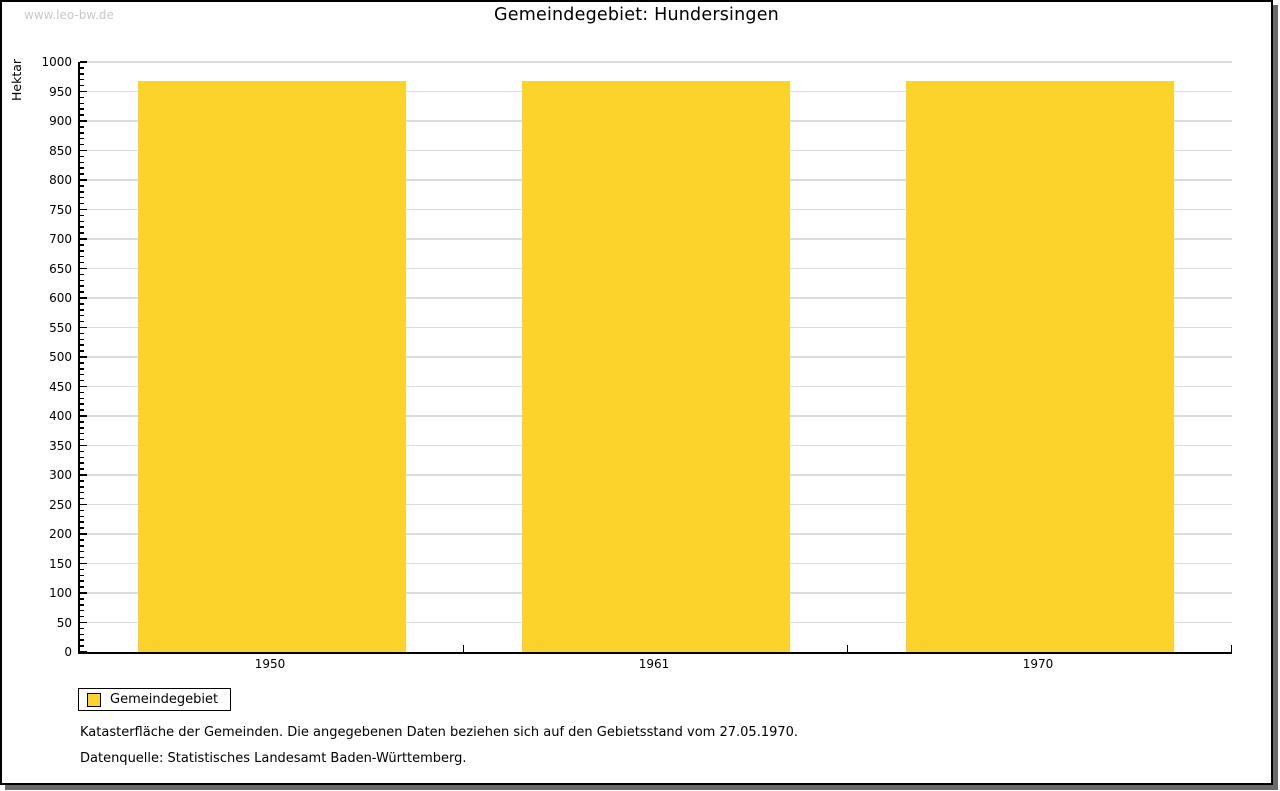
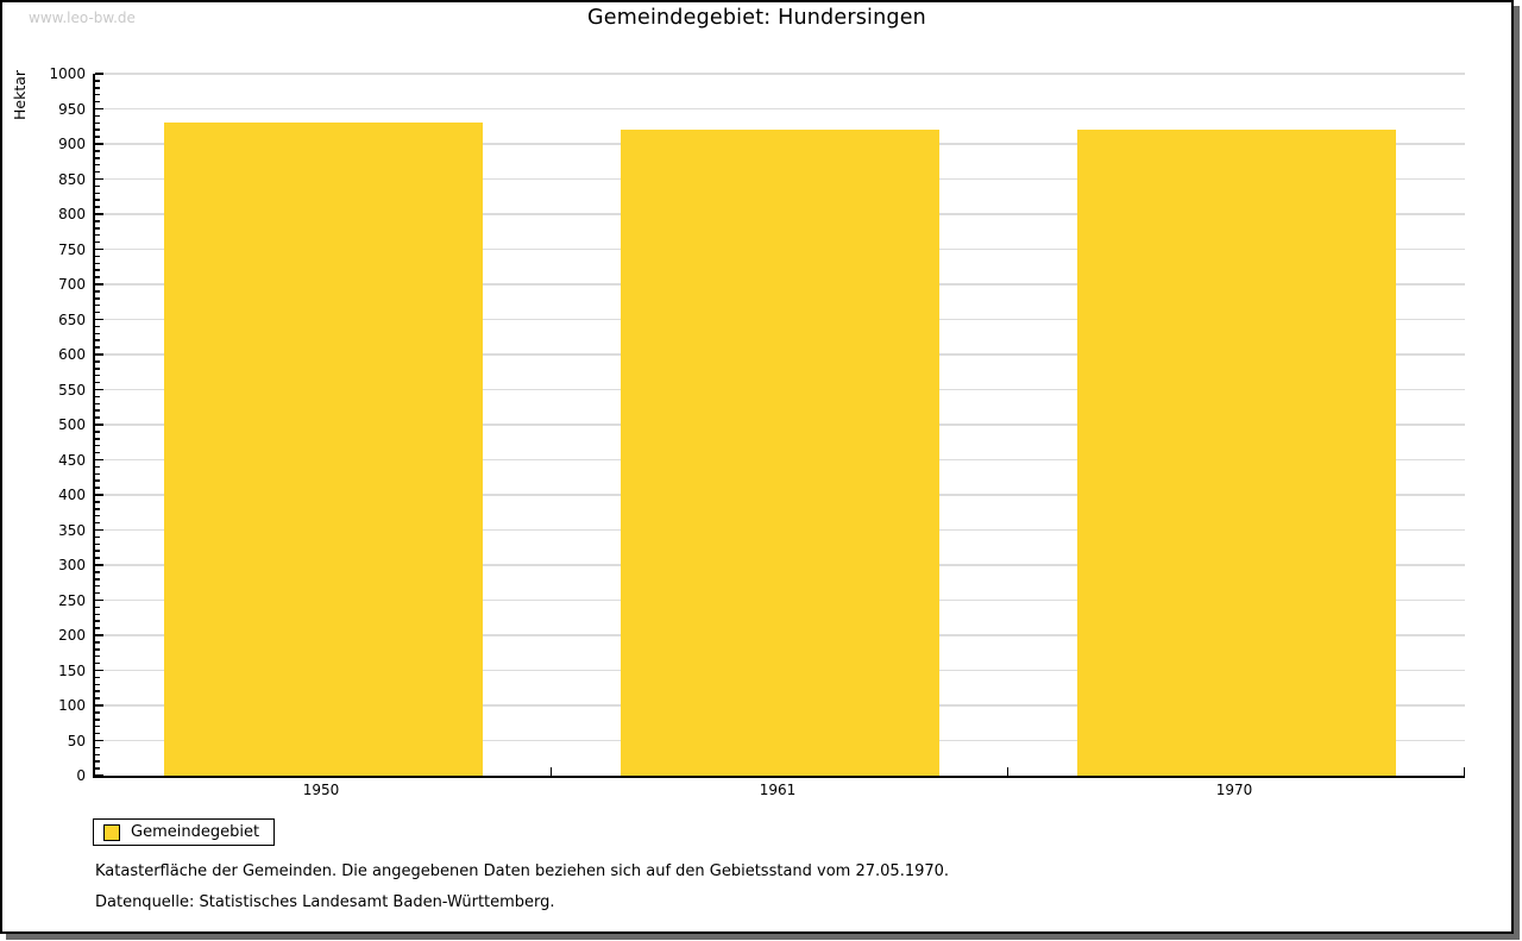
1950: 970 -> 930
1961: 970 -> 920
1970: 970 -> 920
